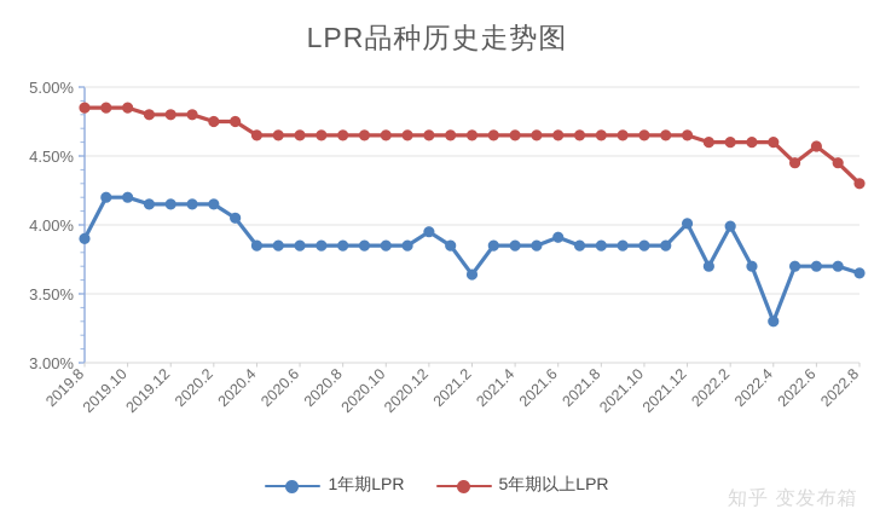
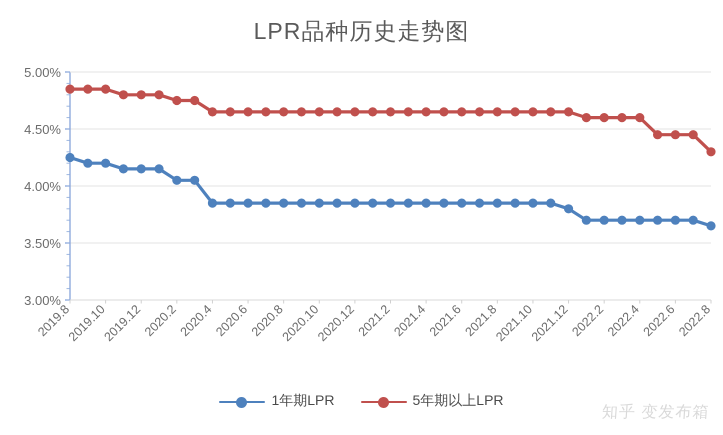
1年期LPR/2019.8: 3.90% -> 4.25%
1年期LPR/2020.2: 4.15% -> 4.05%
1年期LPR/2020.12: 3.95% -> 3.85%
1年期LPR/2021.2: 3.64% -> 3.85%
1年期LPR/2021.6: 3.91% -> 3.85%
1年期LPR/2021.12: 4.01% -> 3.80%
1年期LPR/2022.2: 3.99% -> 3.70%
1年期LPR/2022.4: 3.30% -> 3.70%
5年期以上LPR/2022.6: 4.57% -> 4.45%
